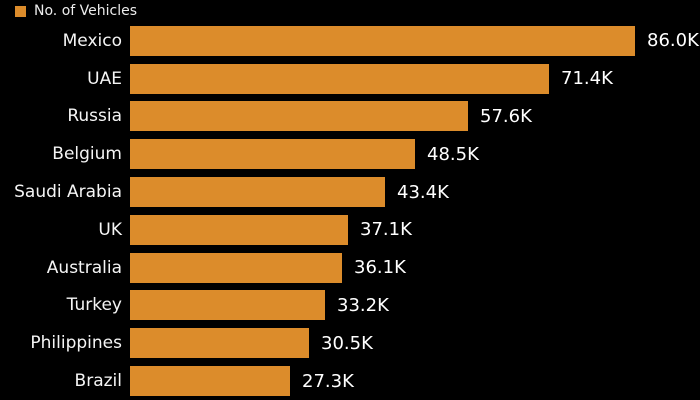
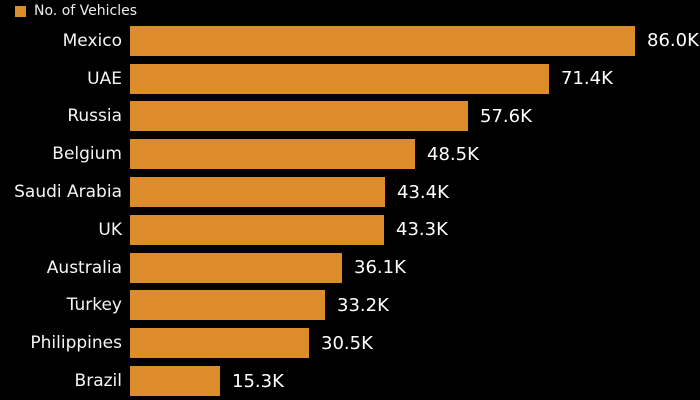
UK: 37.1K -> 43.3K
Brazil: 27.3K -> 15.3K
